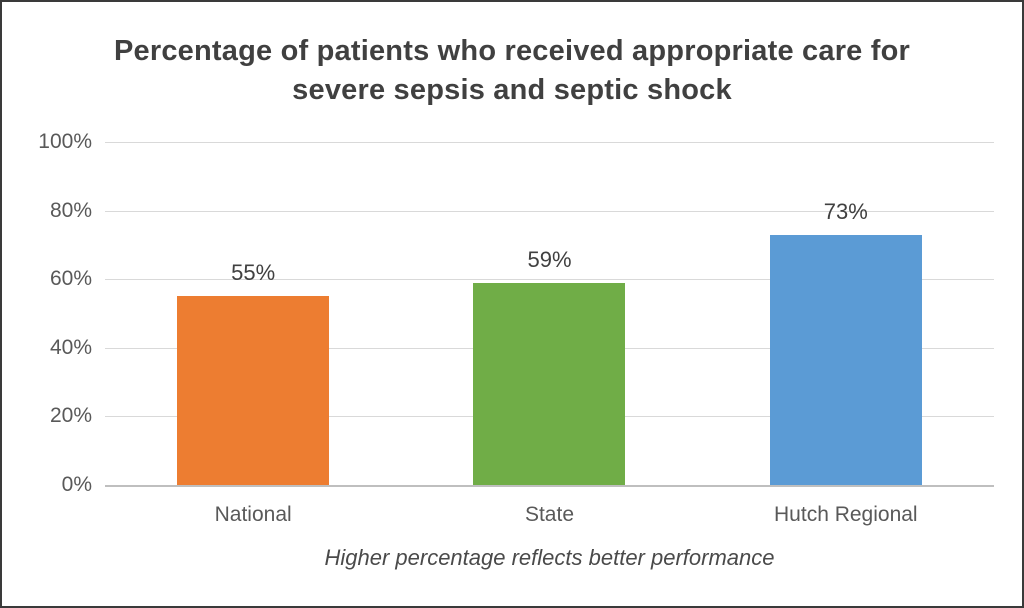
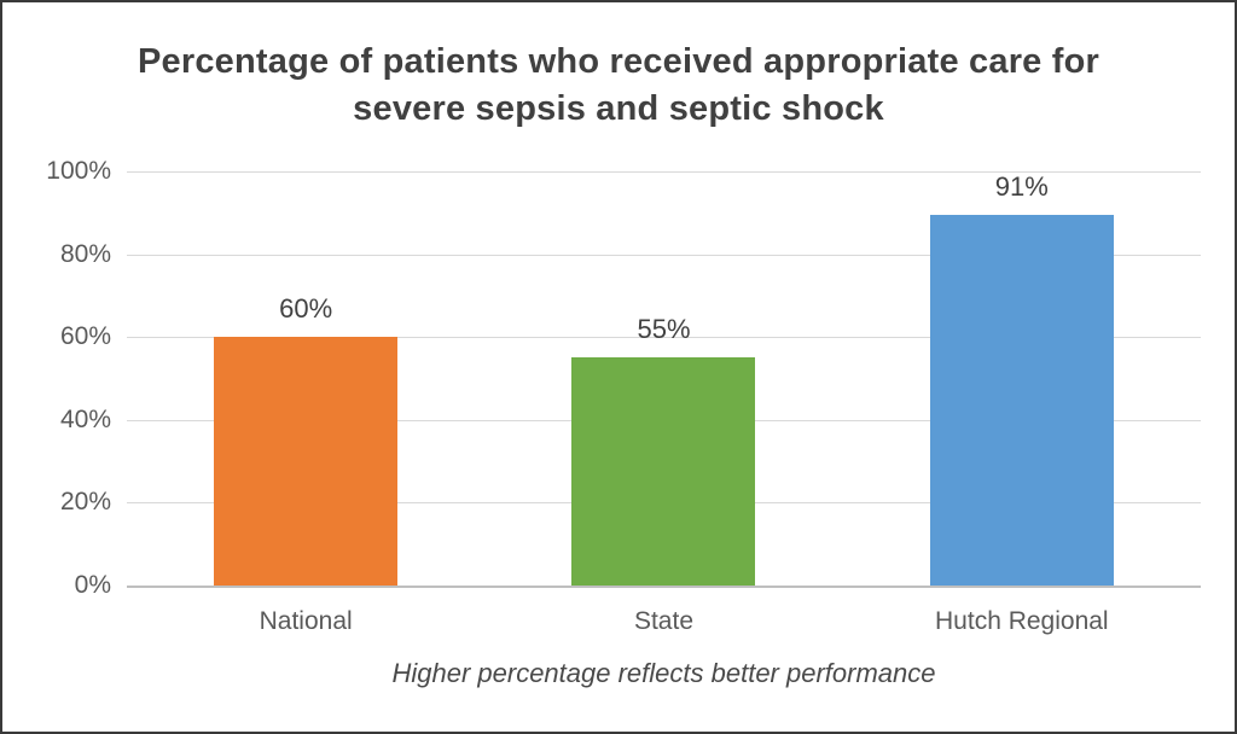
National: 55% -> 60%
State: 59% -> 55%
Hutch Regional: 73% -> 91%
